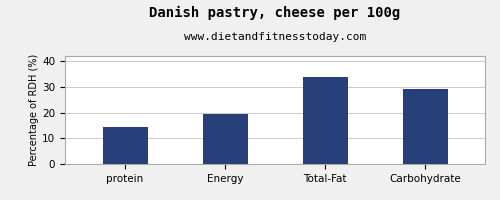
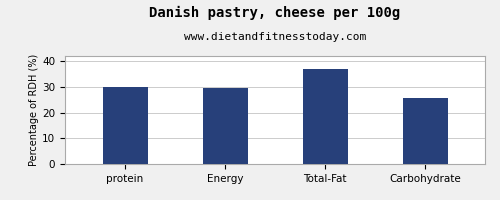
protein: 14.5 -> 30.0
Energy: 19.3 -> 29.5
Total-Fat: 34.0 -> 37.0
Carbohydrate: 29.2 -> 25.5
